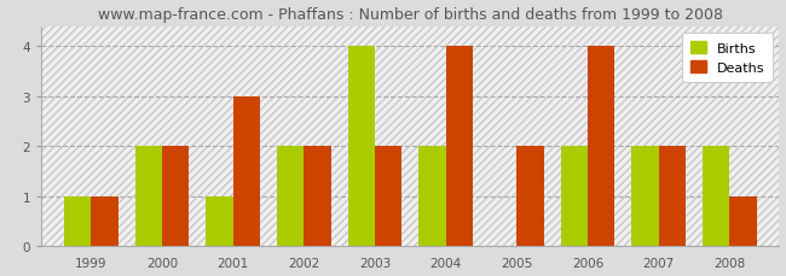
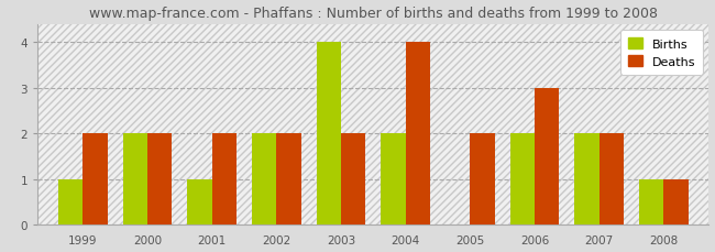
Deaths/1999: 1 -> 2
Deaths/2001: 3 -> 2
Deaths/2006: 4 -> 3
Births/2008: 2 -> 1
